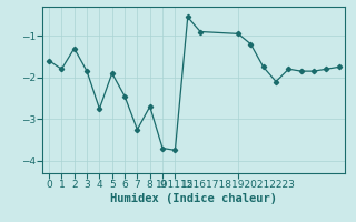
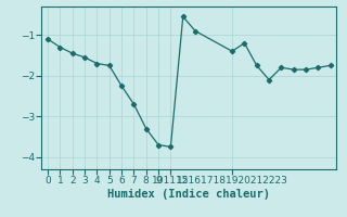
0: -1.60 -> -1.10
1: -1.80 -> -1.30
2: -1.30 -> -1.45
3: -1.85 -> -1.55
4: -2.75 -> -1.70
5: -1.90 -> -1.75
6: -2.45 -> -2.25
7: -3.25 -> -2.70
8: -2.70 -> -3.30
151617181920212223: -0.95 -> -1.40
